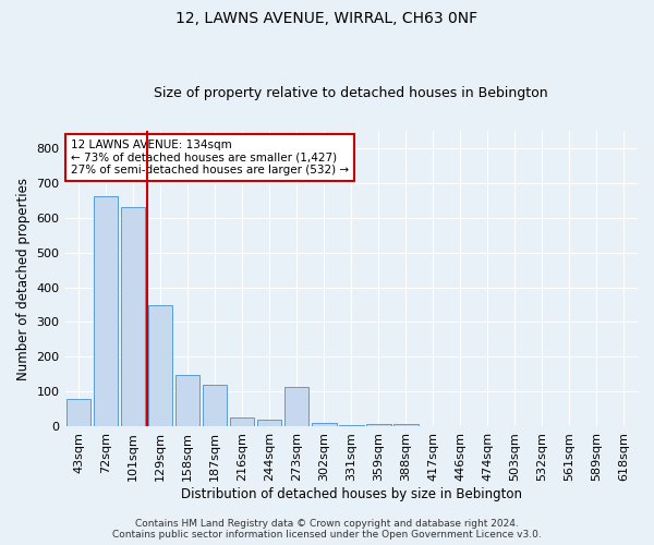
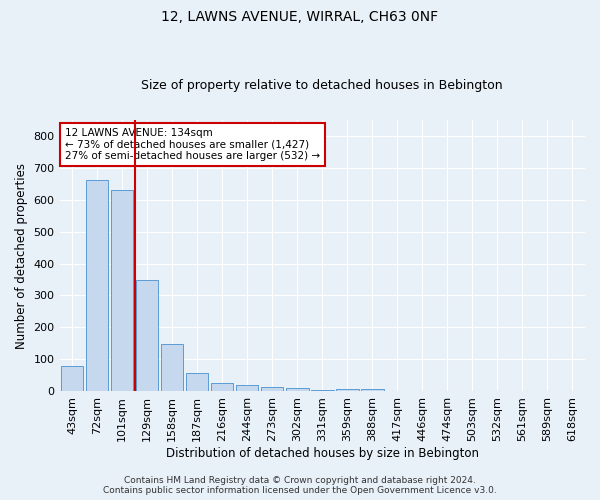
187sqm: 120 -> 57
273sqm: 115 -> 15
